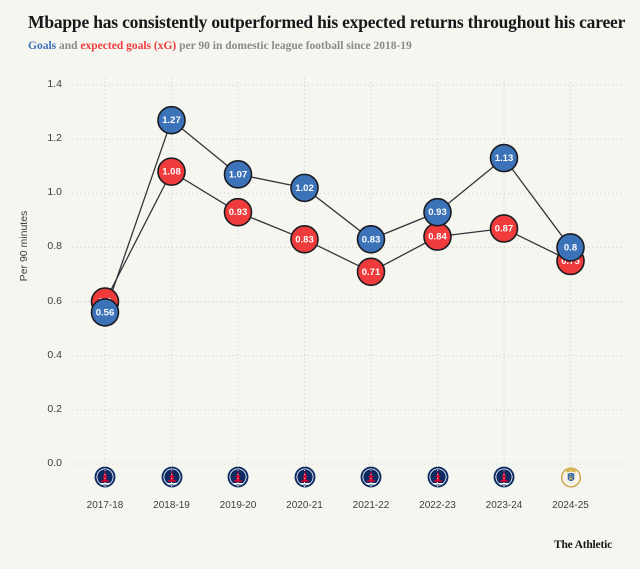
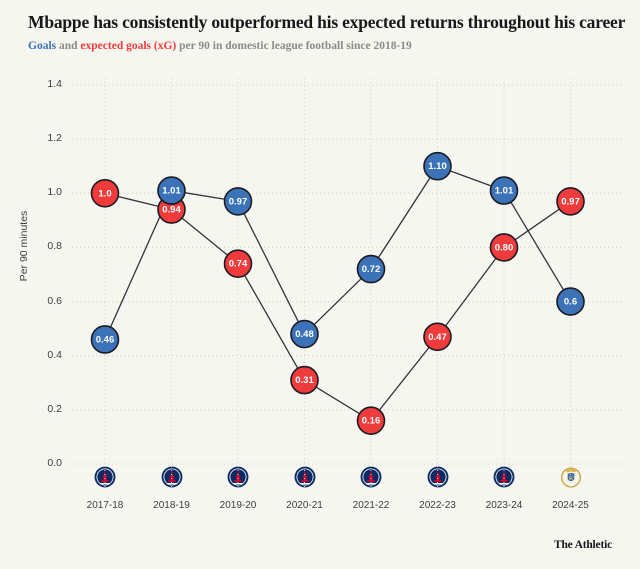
Goals/2017-18: 0.56 -> 0.46
expected goals (xG)/2017-18: 0.6 -> 1.0
Goals/2018-19: 1.27 -> 1.01
expected goals (xG)/2018-19: 1.08 -> 0.94
Goals/2019-20: 1.07 -> 0.97
expected goals (xG)/2019-20: 0.93 -> 0.74
Goals/2020-21: 1.02 -> 0.48
expected goals (xG)/2020-21: 0.83 -> 0.31
Goals/2021-22: 0.83 -> 0.72
expected goals (xG)/2021-22: 0.71 -> 0.16
Goals/2022-23: 0.93 -> 1.10
expected goals (xG)/2022-23: 0.84 -> 0.47
Goals/2023-24: 1.13 -> 1.01
expected goals (xG)/2023-24: 0.87 -> 0.80
Goals/2024-25: 0.8 -> 0.6
expected goals (xG)/2024-25: 0.75 -> 0.97
